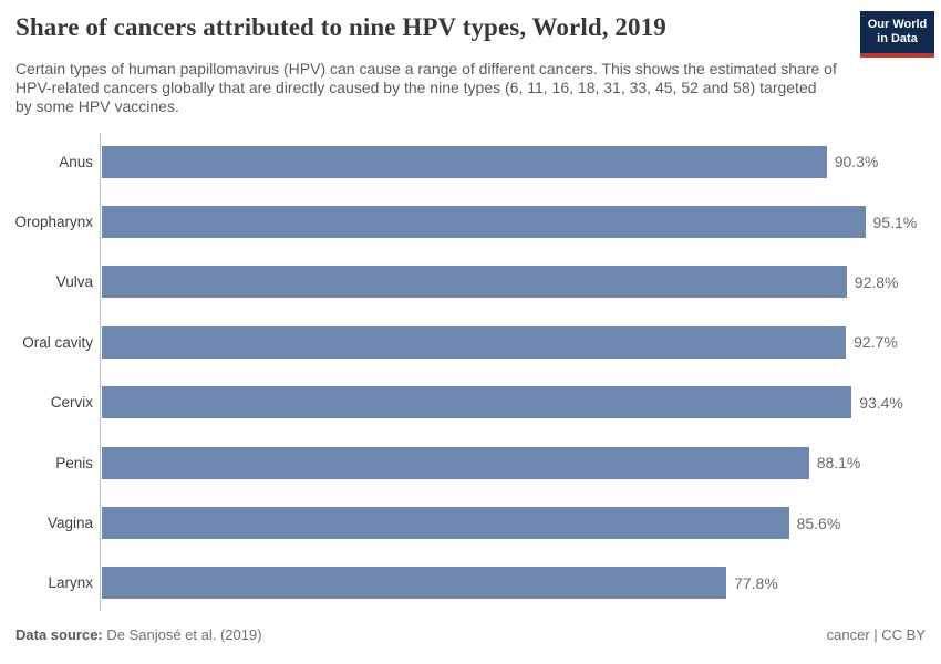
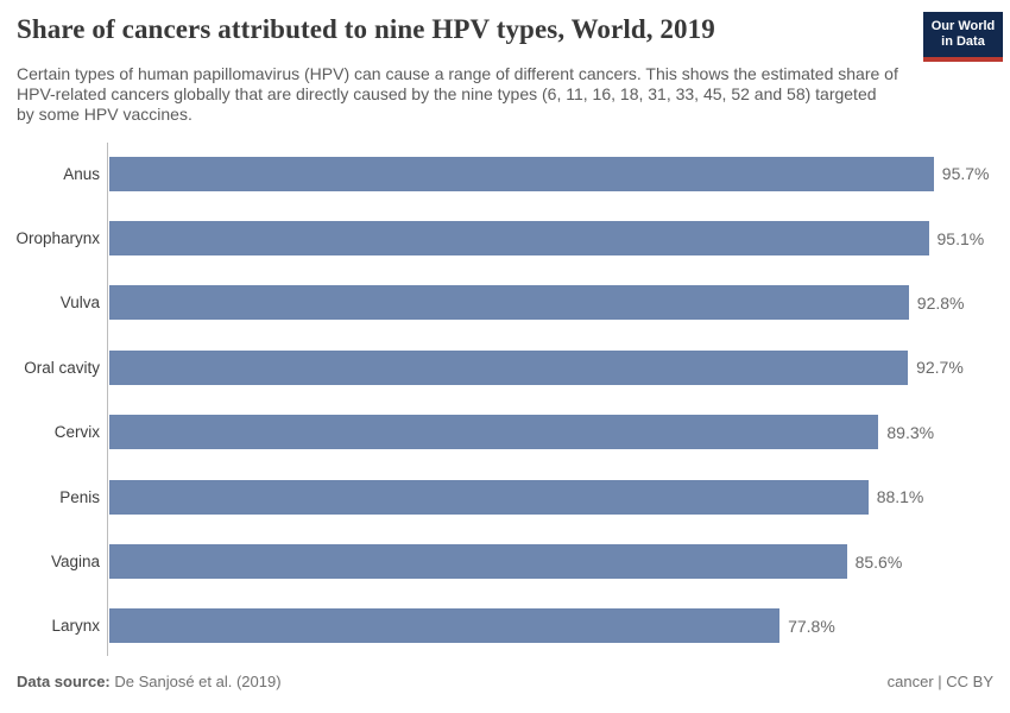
Anus: 90.3% -> 95.7%
Cervix: 93.4% -> 89.3%
